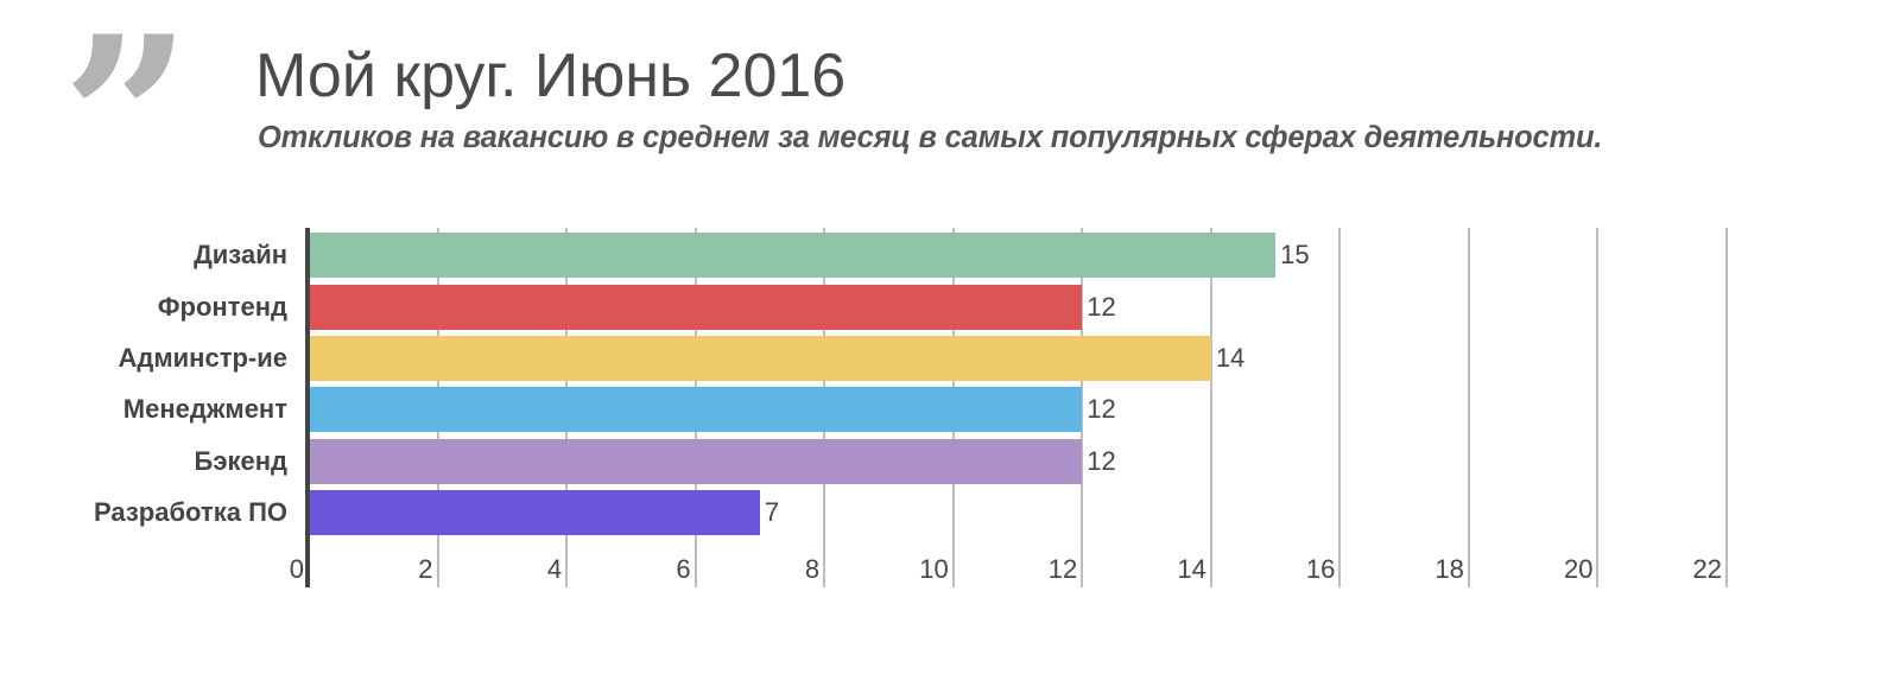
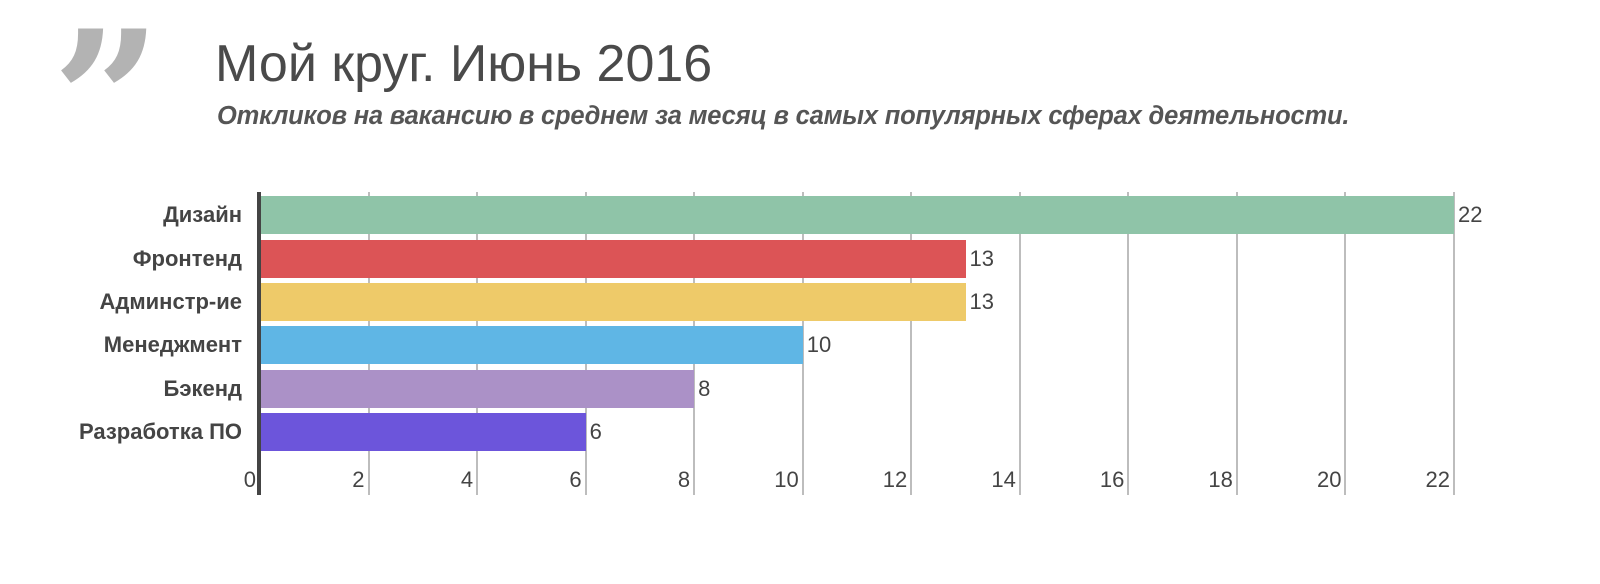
Дизайн: 15 -> 22
Фронтенд: 12 -> 13
Админстр-ие: 14 -> 13
Менеджмент: 12 -> 10
Бэкенд: 12 -> 8
Разработка ПО: 7 -> 6
